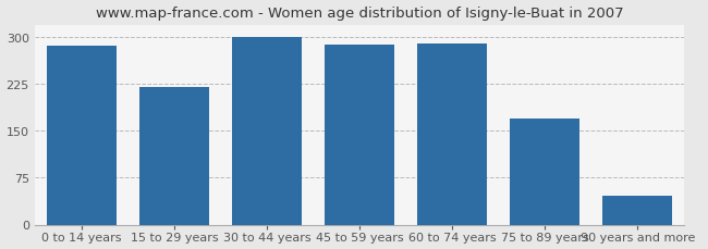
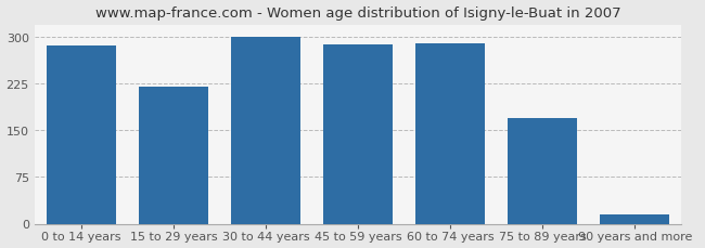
90 years and more: 46 -> 14
